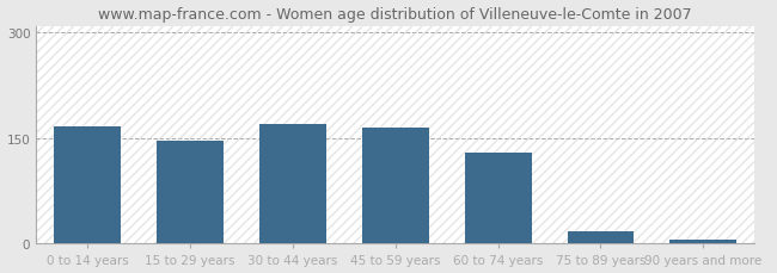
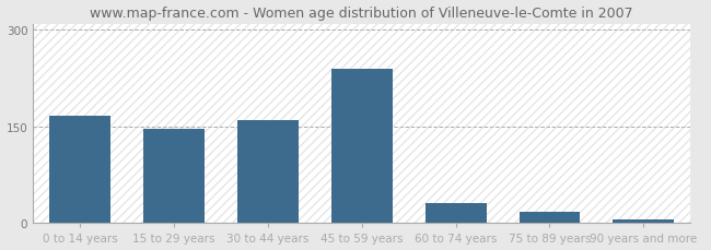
30 to 44 years: 170 -> 160
45 to 59 years: 165 -> 240
60 to 74 years: 130 -> 32
